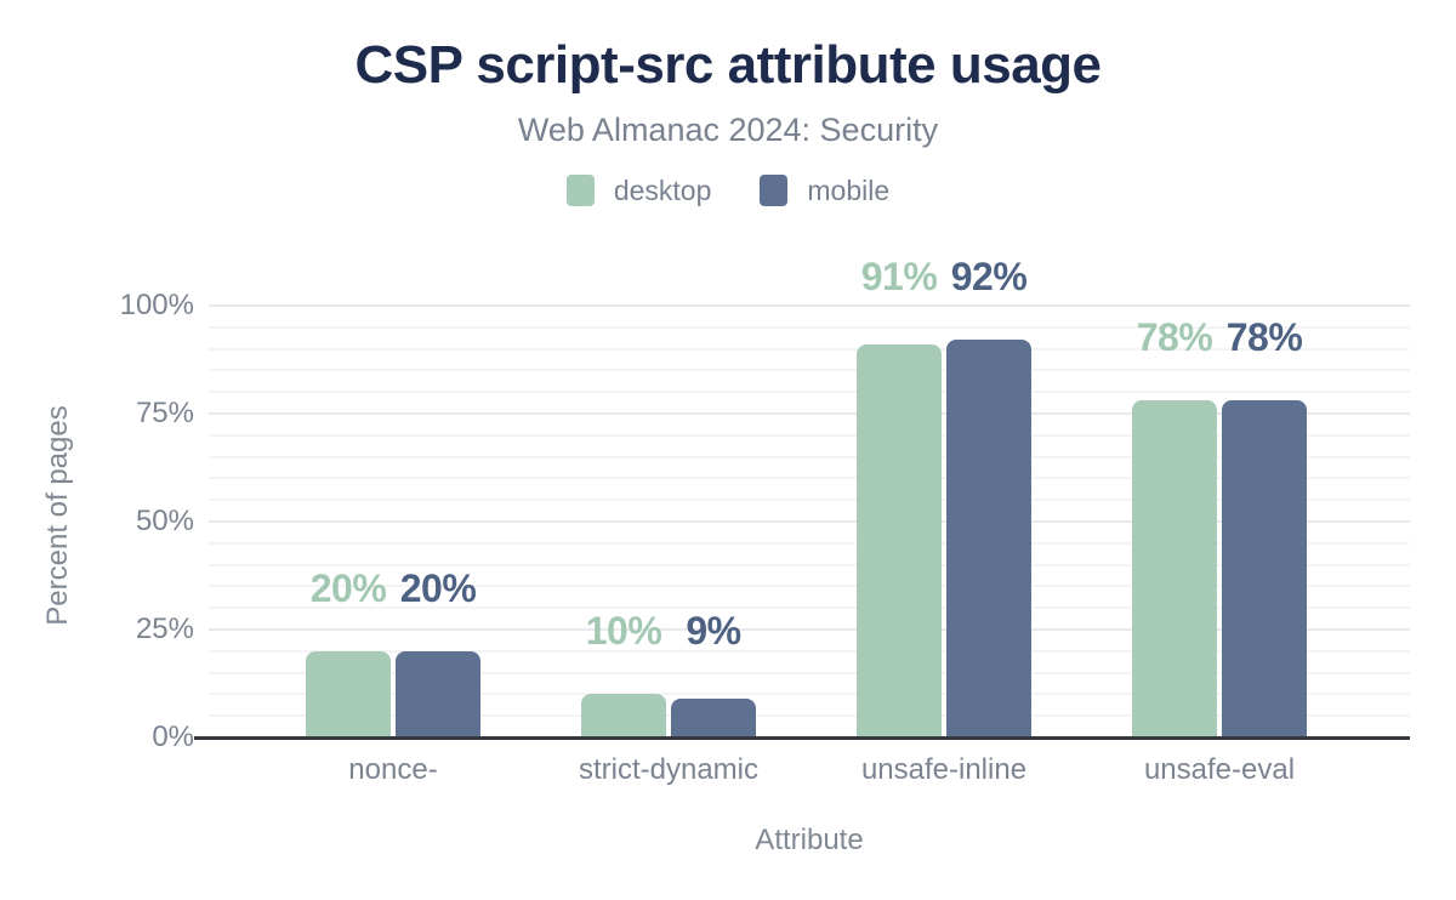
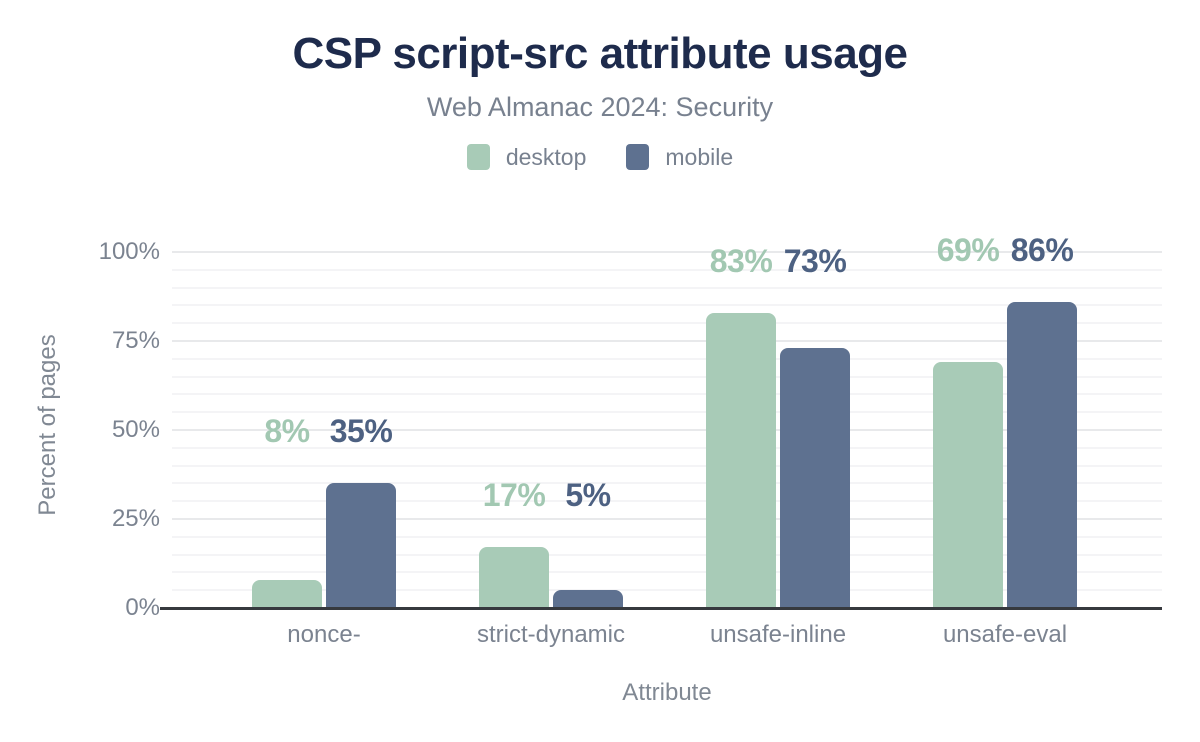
desktop/nonce-: 20% -> 8%
mobile/nonce-: 20% -> 35%
desktop/strict-dynamic: 10% -> 17%
mobile/strict-dynamic: 9% -> 5%
desktop/unsafe-inline: 91% -> 83%
mobile/unsafe-inline: 92% -> 73%
desktop/unsafe-eval: 78% -> 69%
mobile/unsafe-eval: 78% -> 86%
